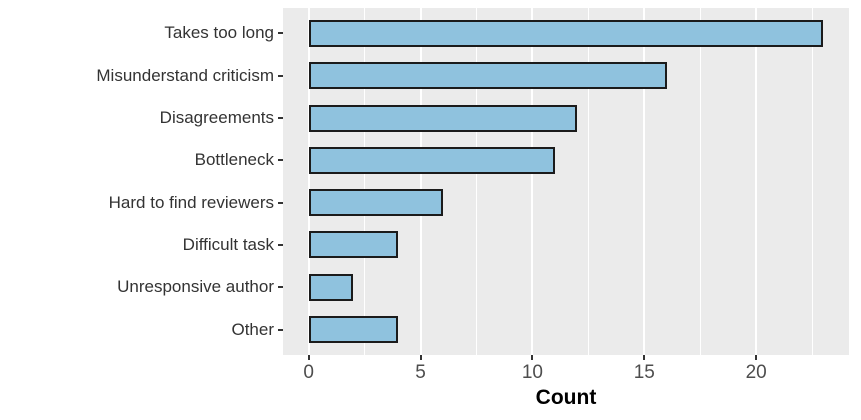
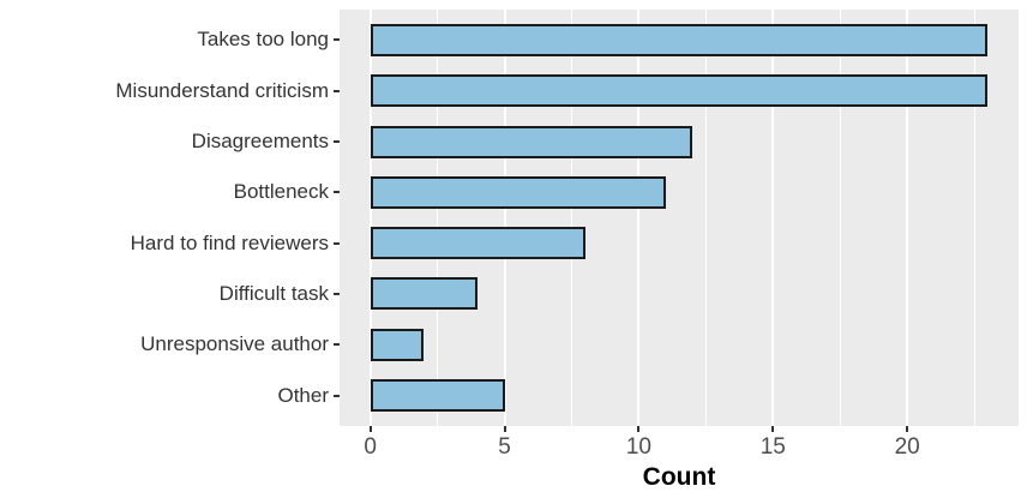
Misunderstand criticism: 16 -> 23
Hard to find reviewers: 6 -> 8
Other: 4 -> 5
